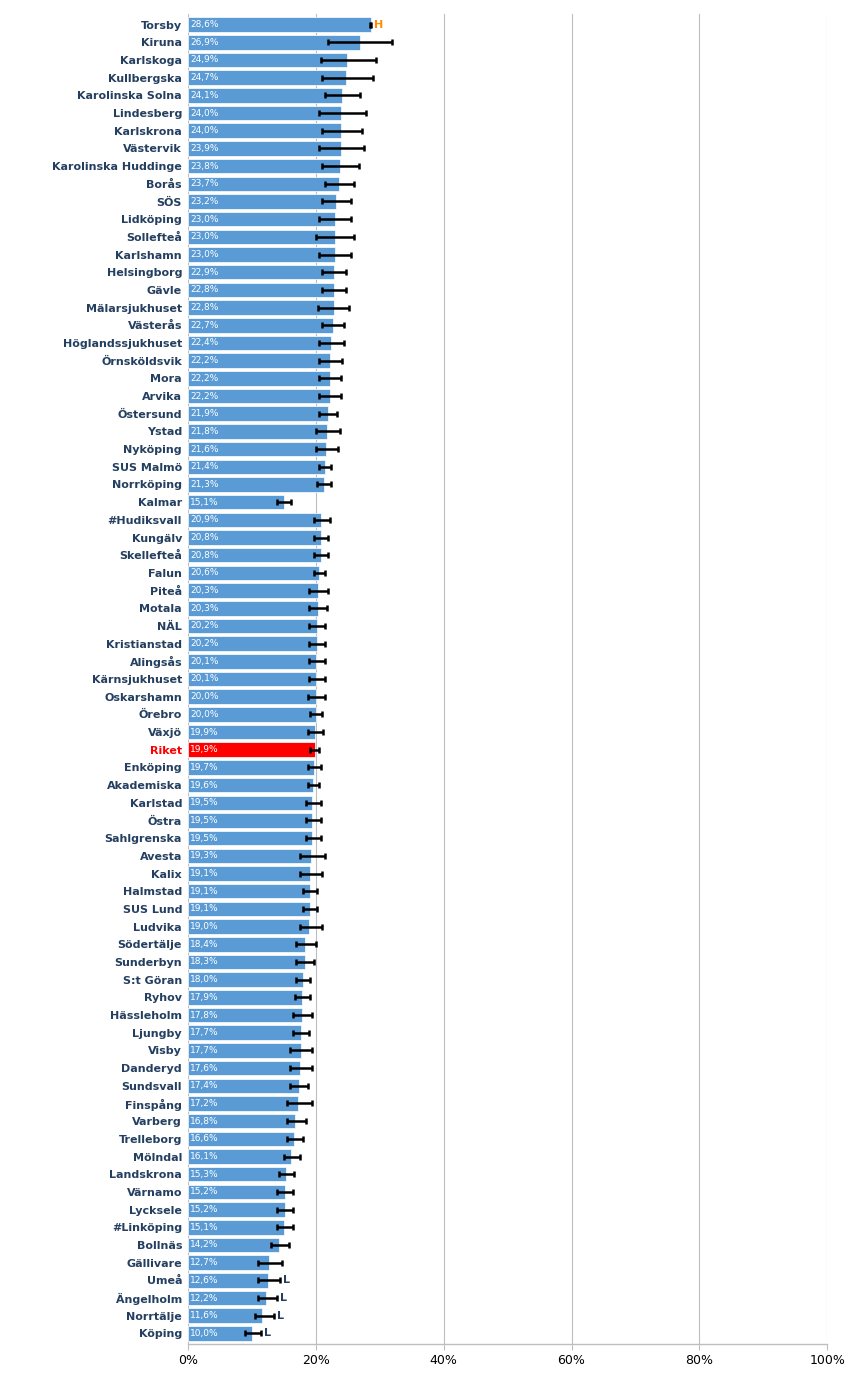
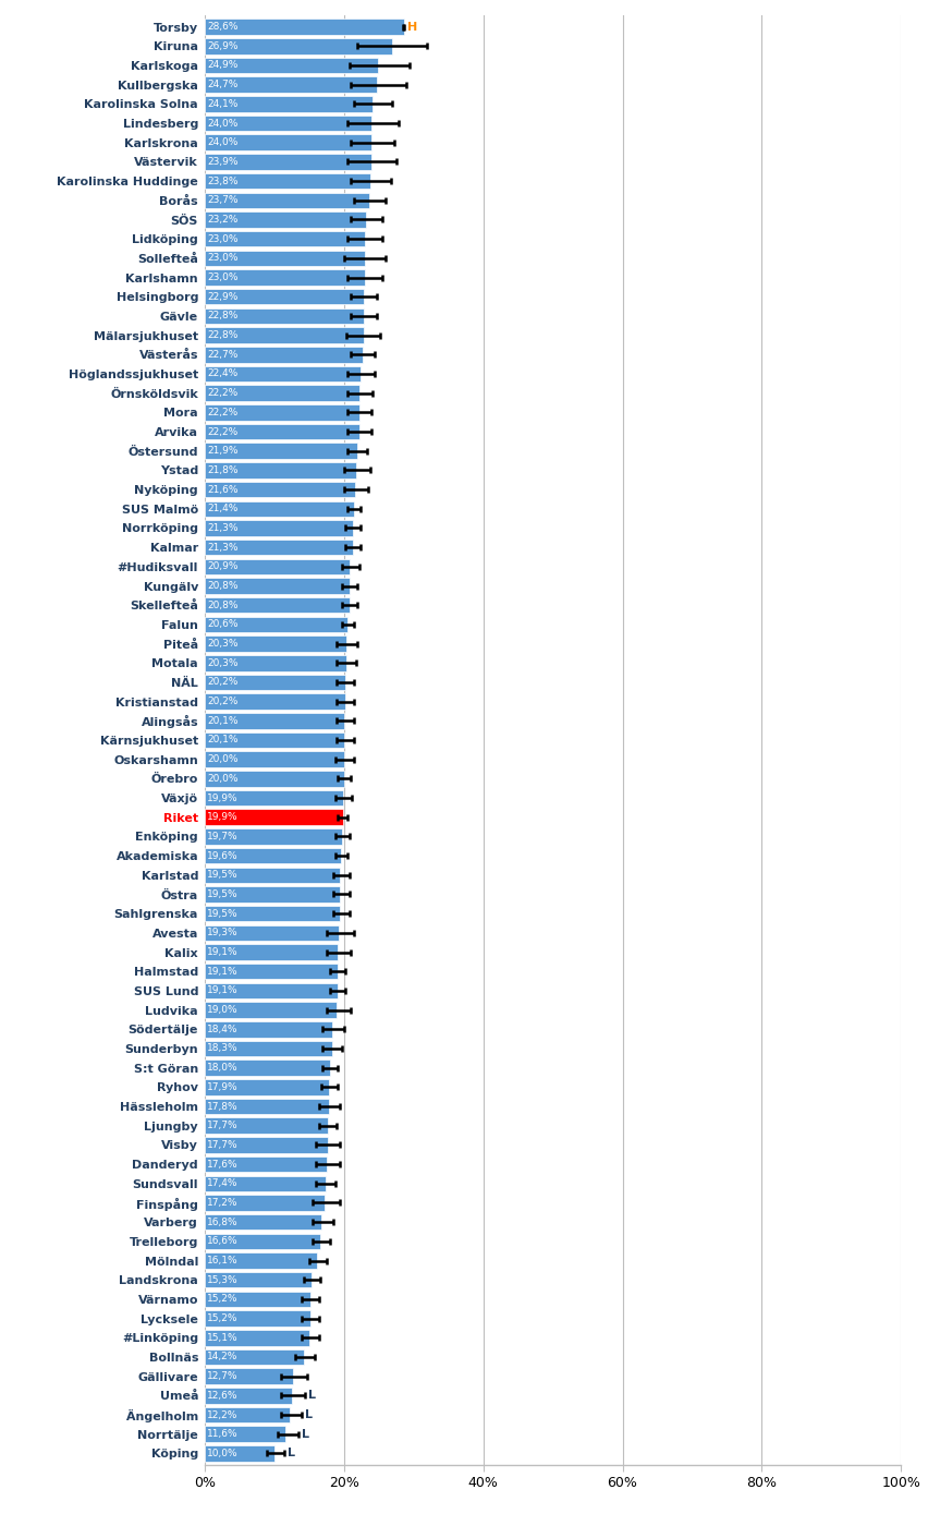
Kalmar: 15,1% -> 21,3%
